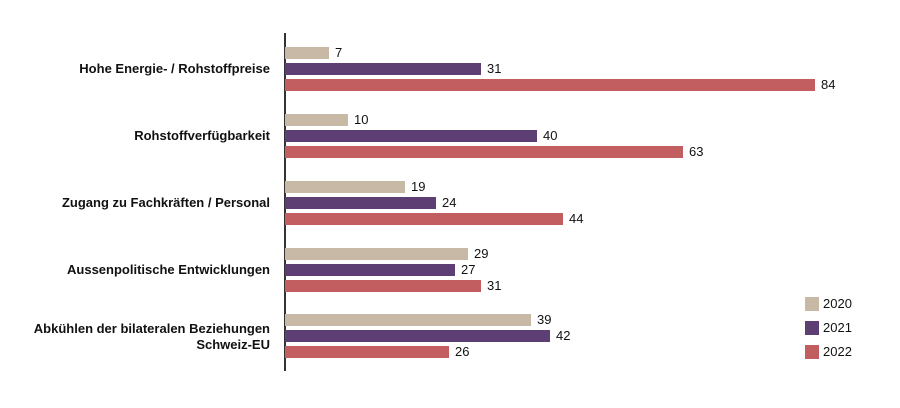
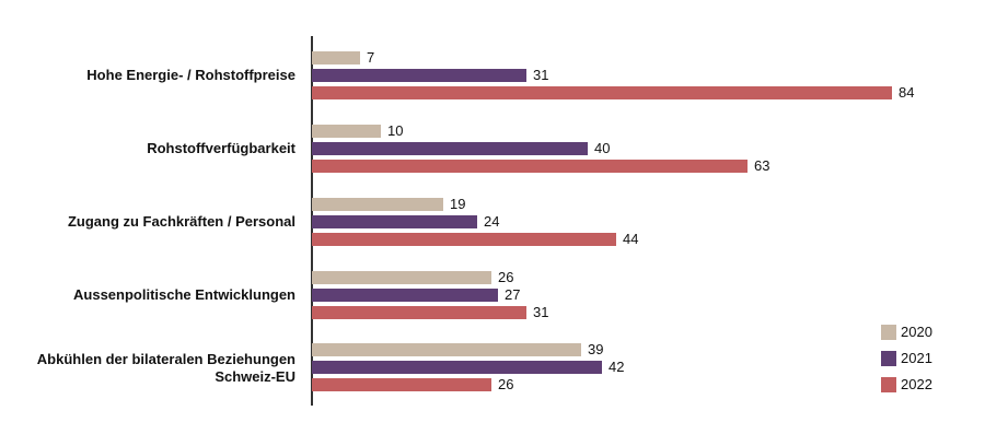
2020/Aussenpolitische Entwicklungen: 29 -> 26
